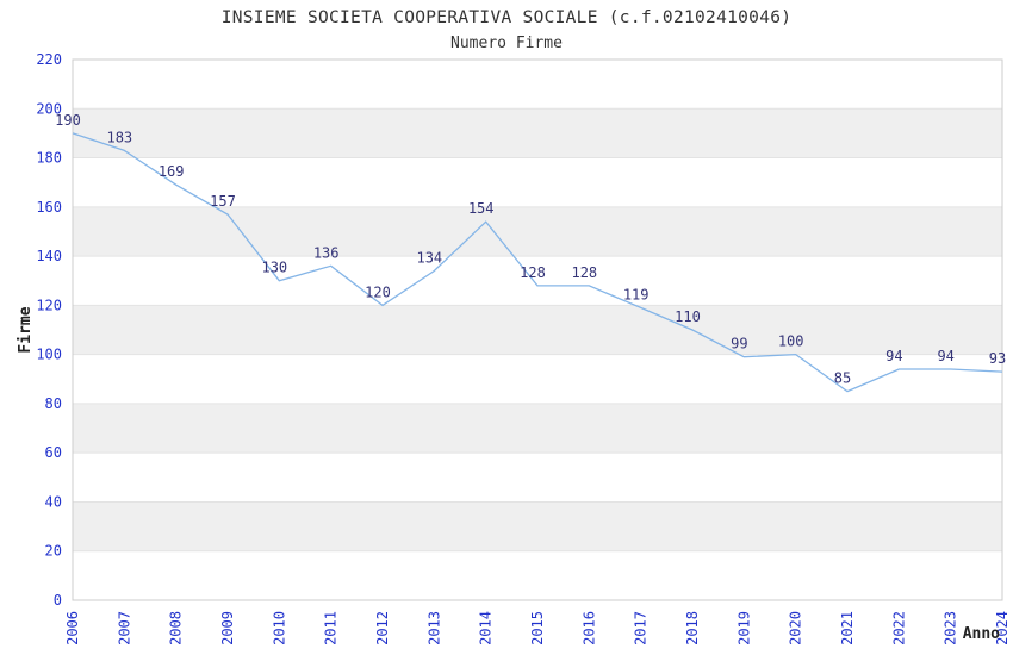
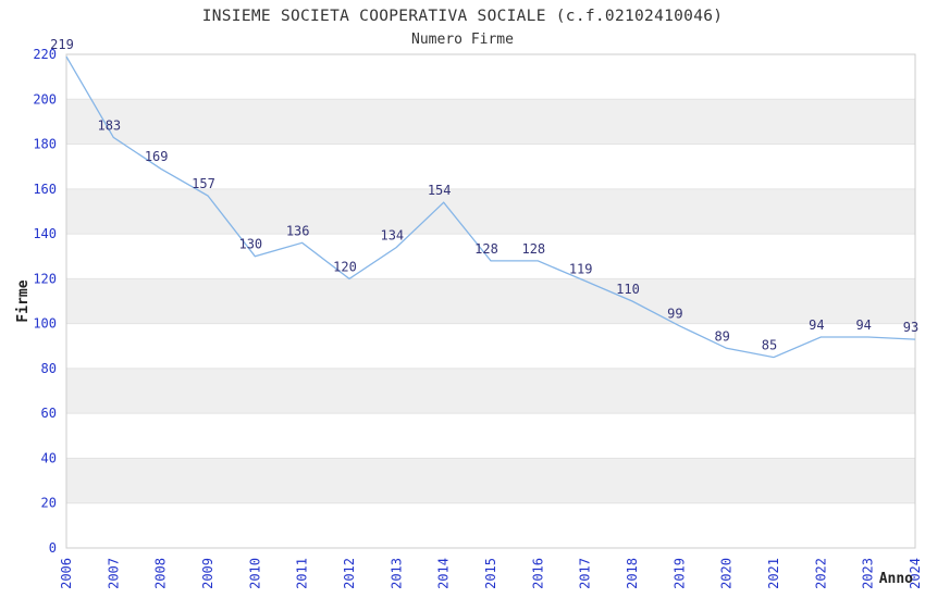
2006: 190 -> 219
2020: 100 -> 89
